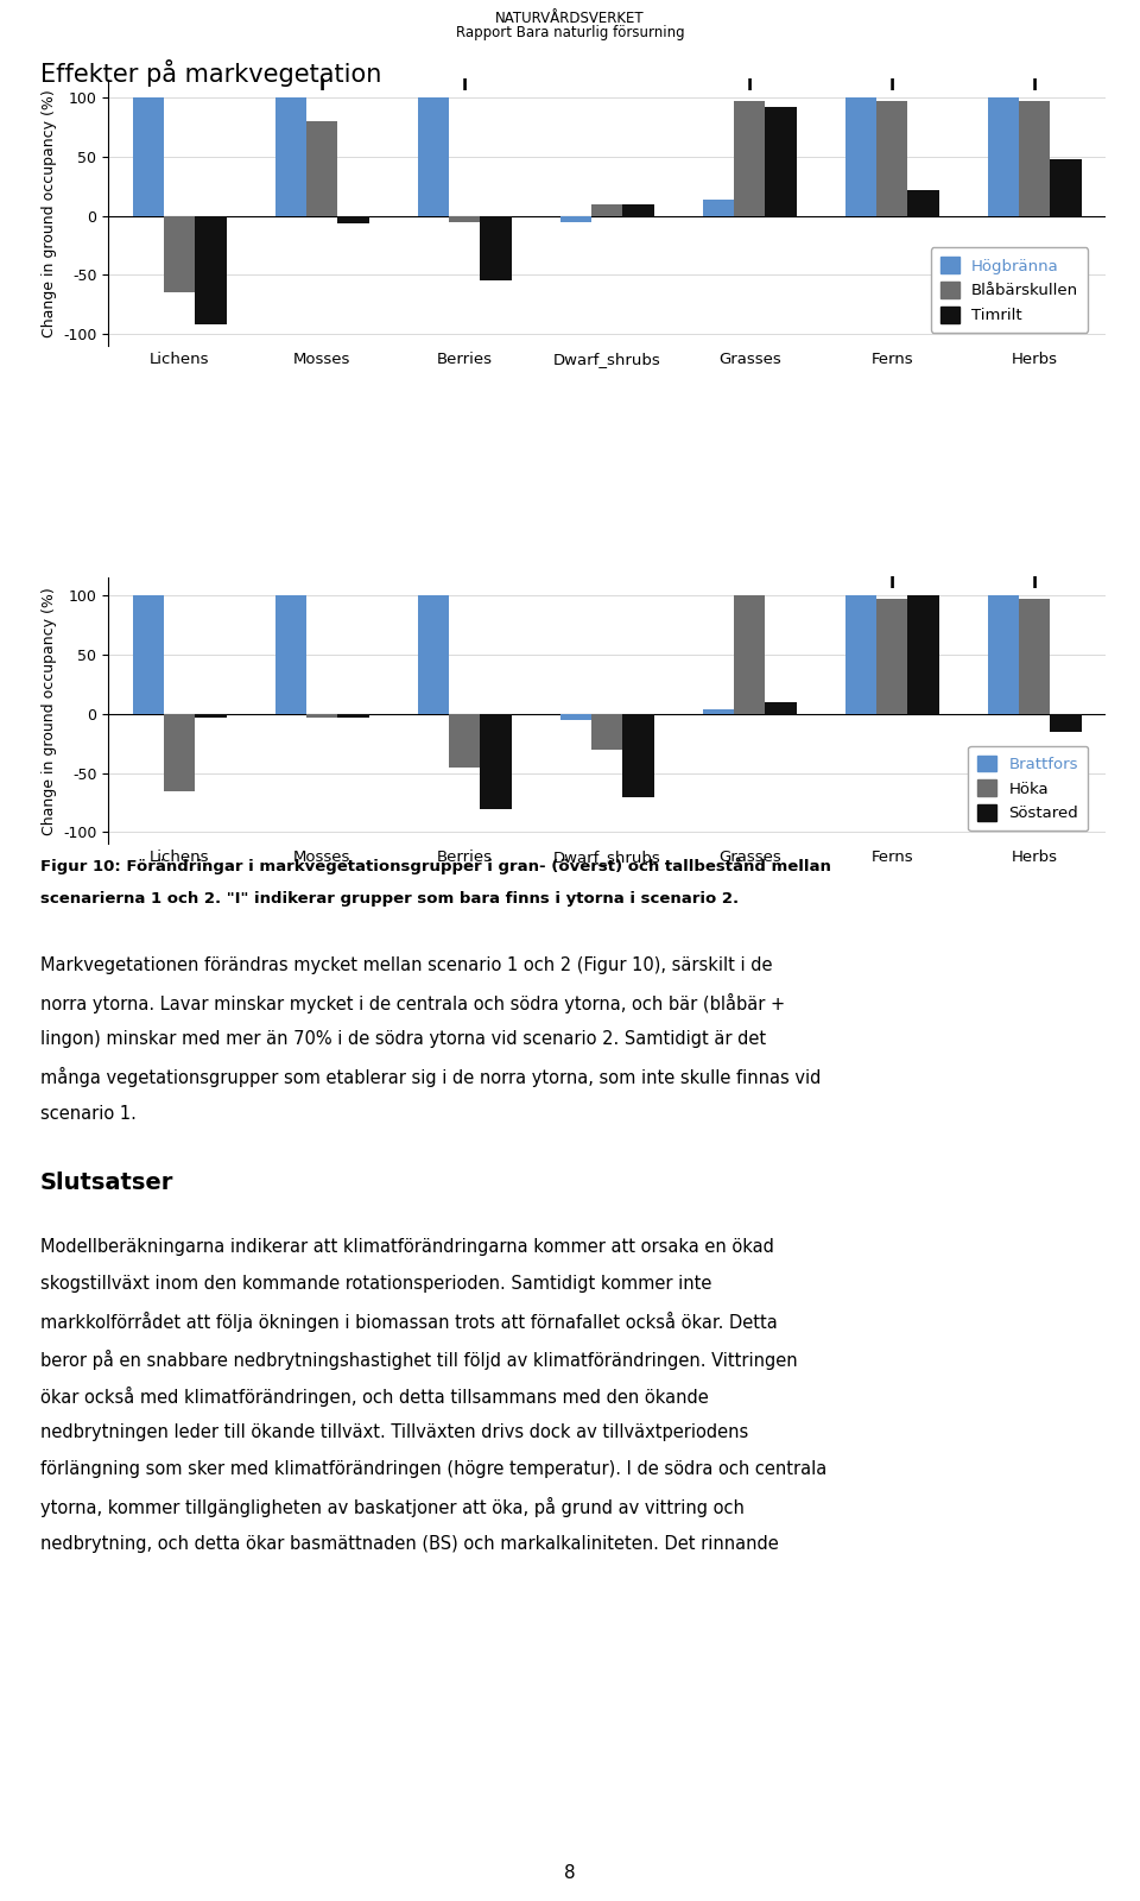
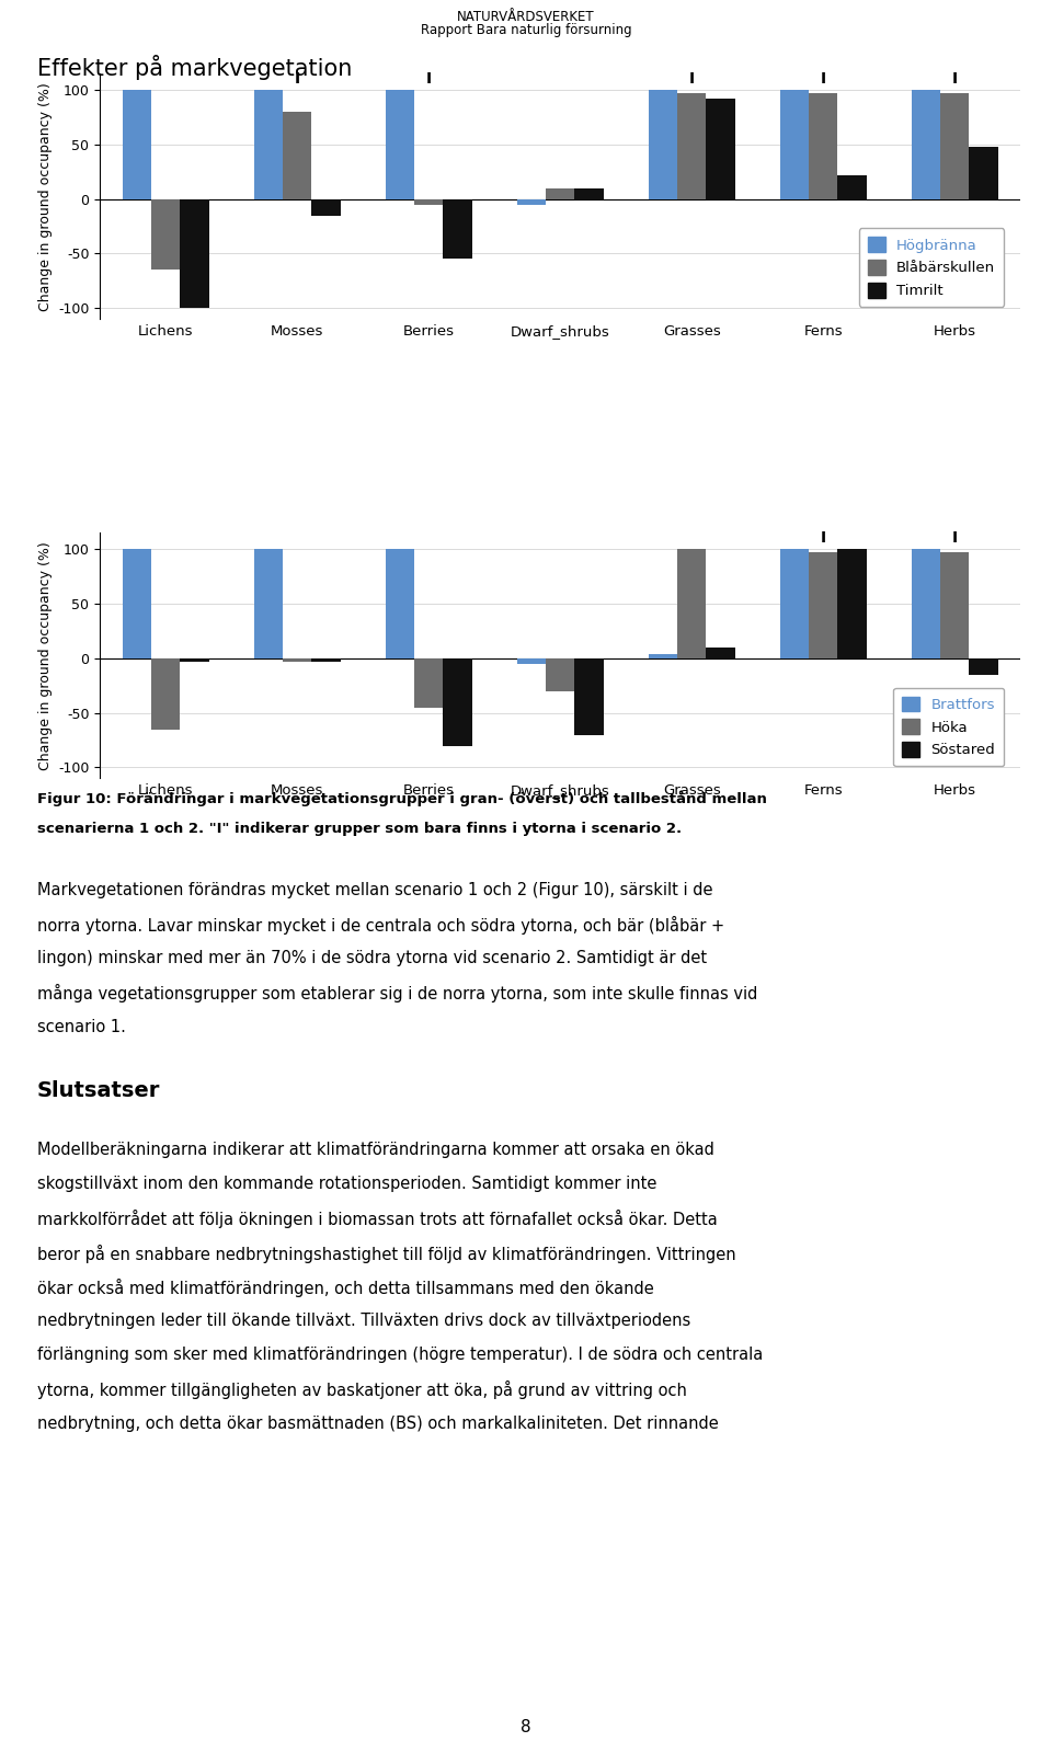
Timrilt/Lichens: -92 -> -100
Timrilt/Mosses: -6 -> -15
Högbränna/Grasses: 14 -> 100
